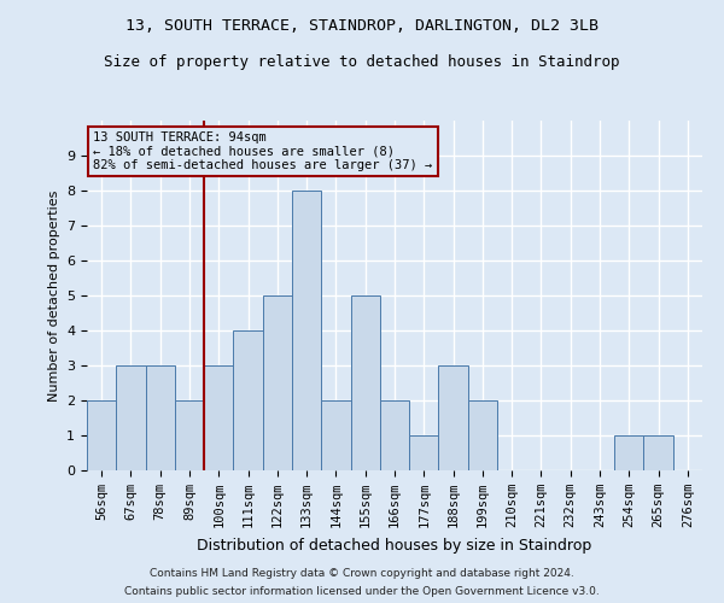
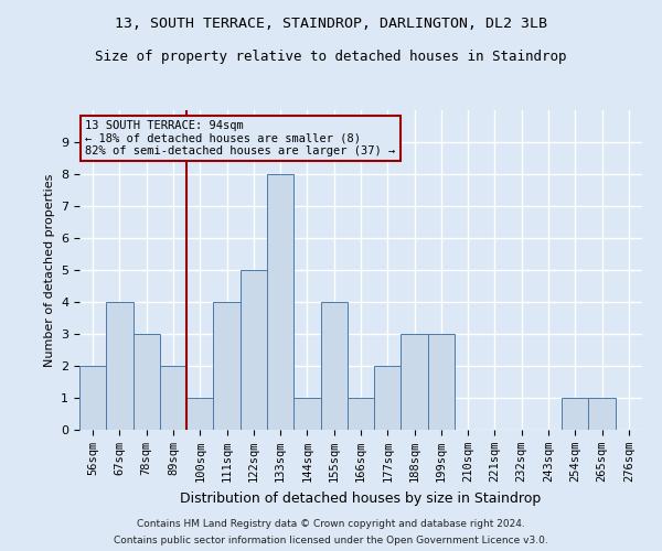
67sqm: 3 -> 4
100sqm: 3 -> 1
144sqm: 2 -> 1
155sqm: 5 -> 4
166sqm: 2 -> 1
177sqm: 1 -> 2
199sqm: 2 -> 3
